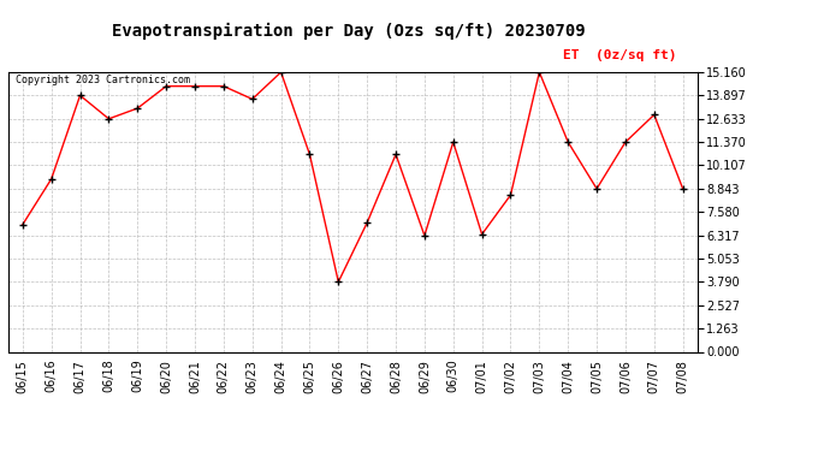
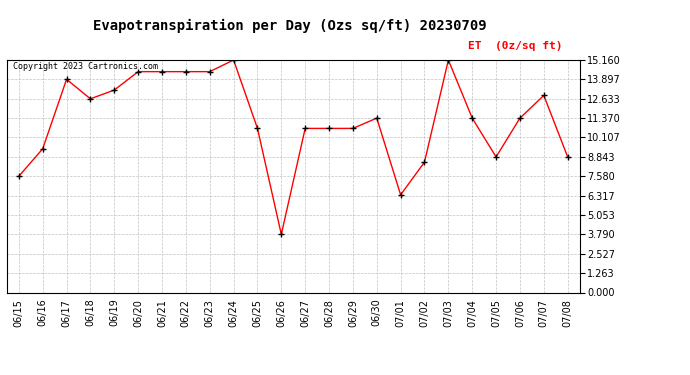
06/15: 6.9 -> 7.6
06/23: 13.7 -> 14.4
06/27: 7.0 -> 10.7
06/29: 6.3 -> 10.7
